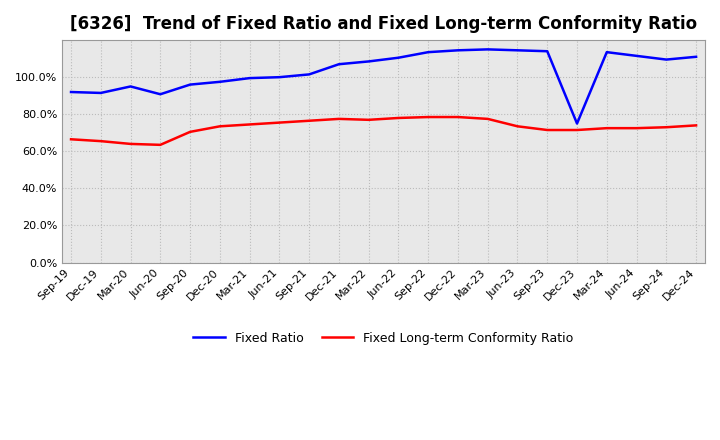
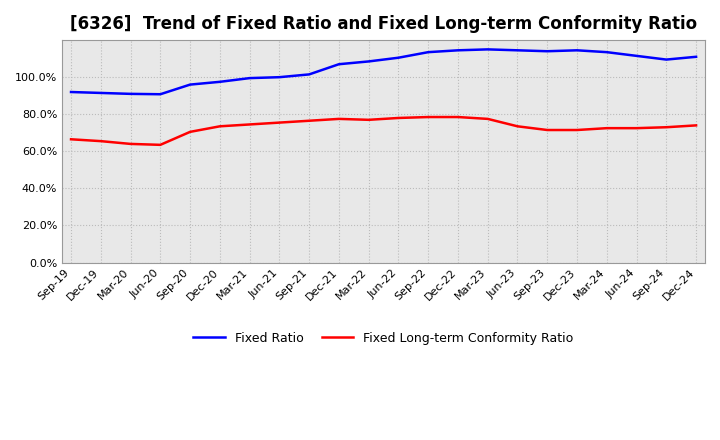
Fixed Ratio/Mar-20: 95% -> 91%
Fixed Ratio/Dec-23: 75% -> 114%
